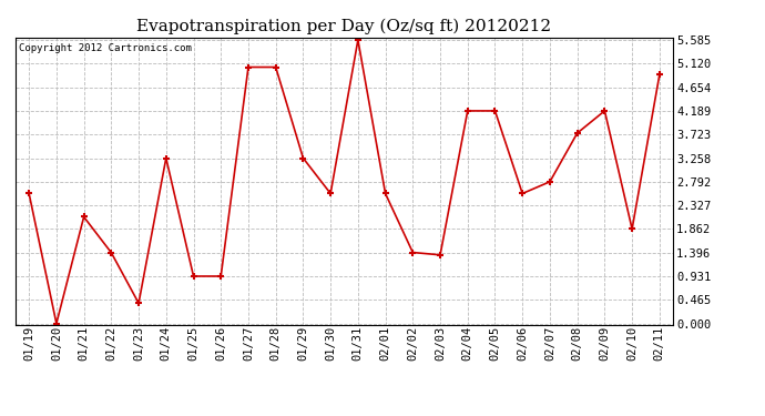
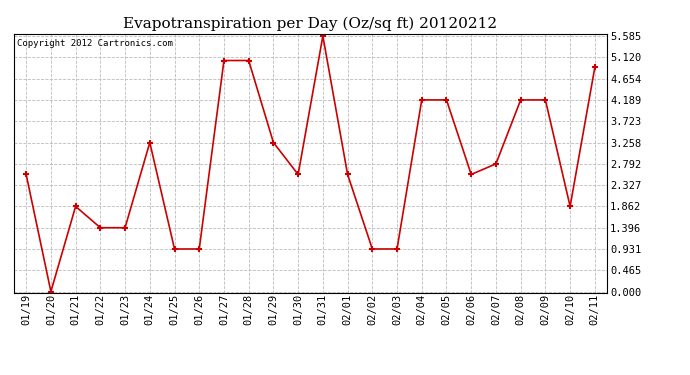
01/21: 2.10 -> 1.86
01/23: 0.40 -> 1.40
02/02: 1.40 -> 0.93
02/03: 1.35 -> 0.93
02/08: 3.75 -> 4.19
